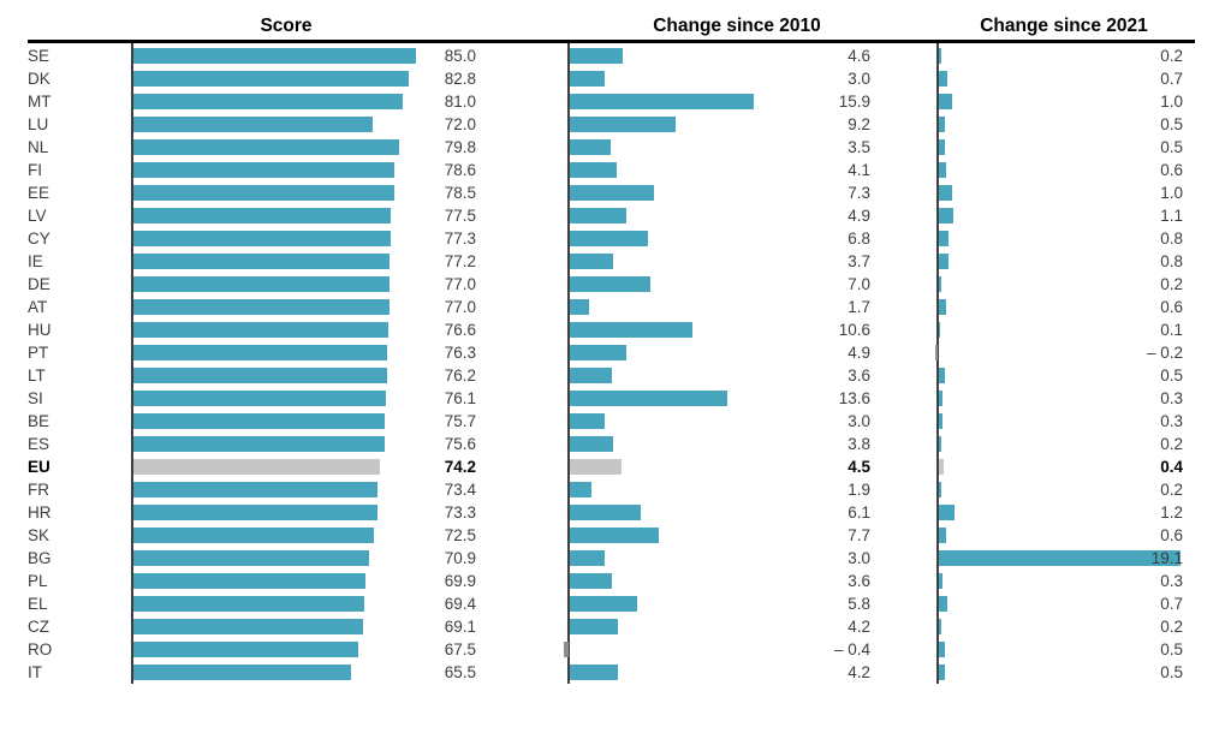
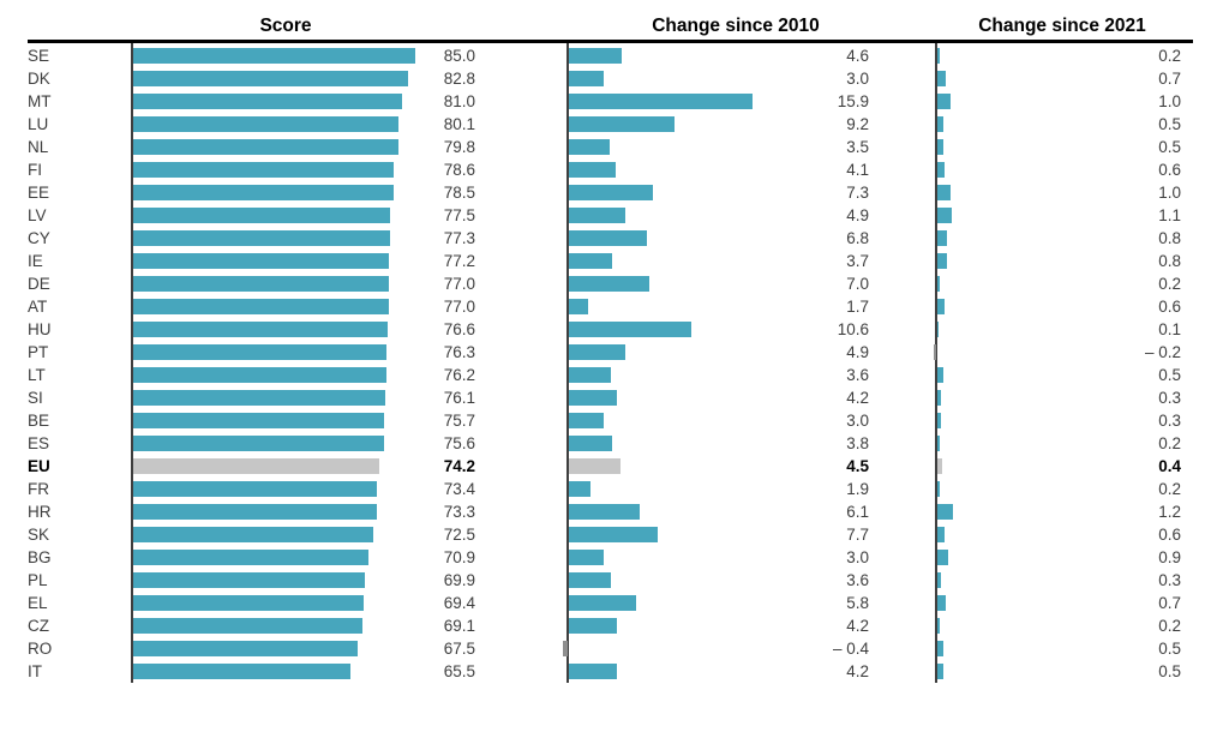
Score/LU: 72.0 -> 80.1
Change since 2010/SI: 13.6 -> 4.2
Change since 2021/BG: 19.1 -> 0.9
